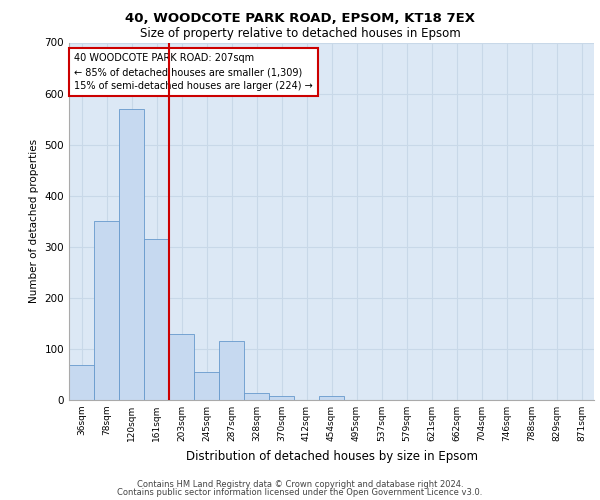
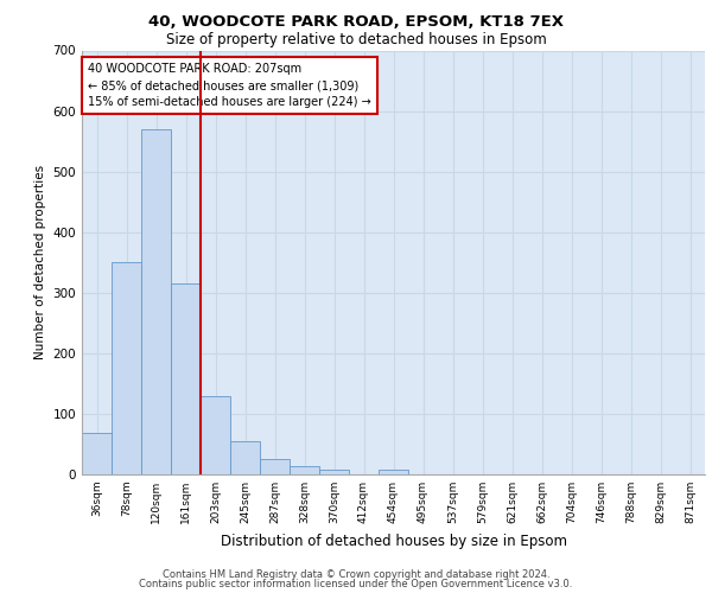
287sqm: 116 -> 25
